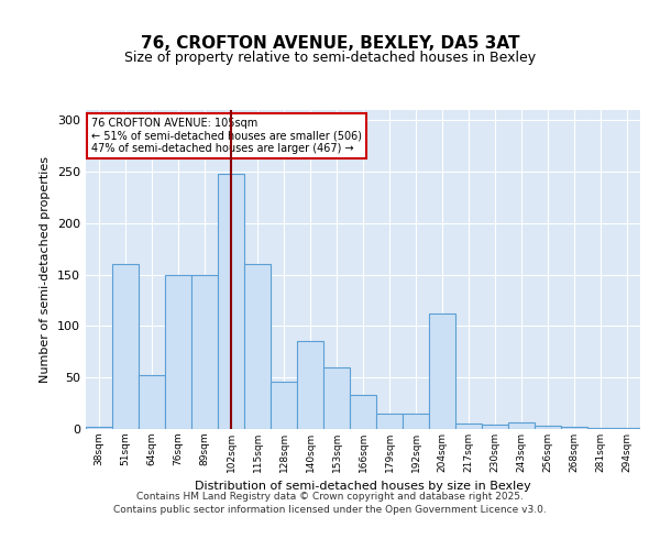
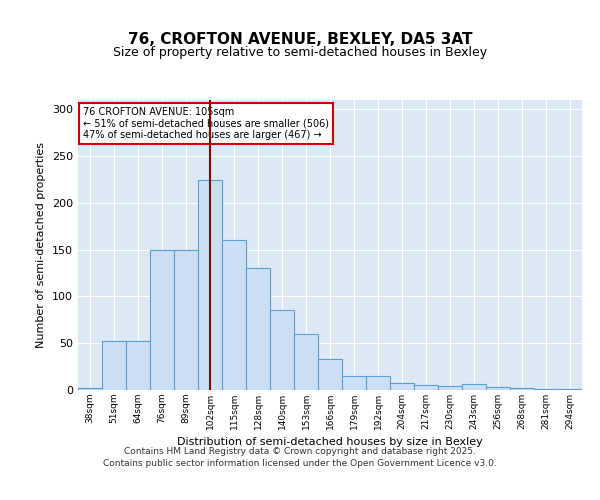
51sqm: 160 -> 52
102sqm: 248 -> 225
128sqm: 46 -> 130
204sqm: 112 -> 8
